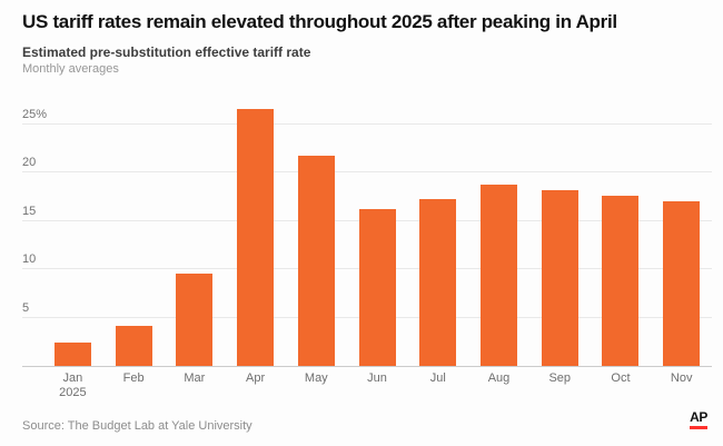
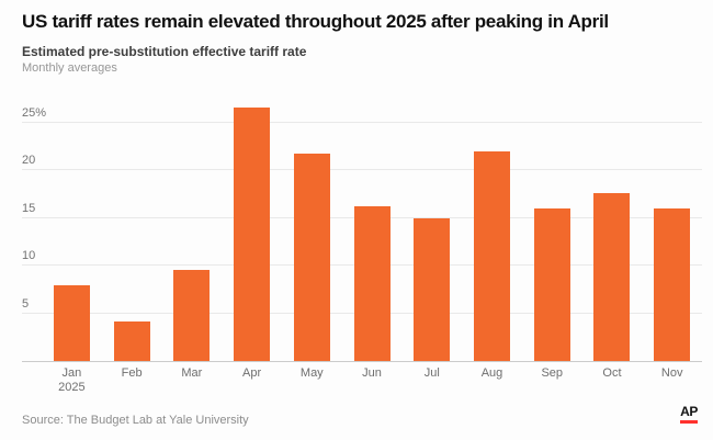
Jan 2025: 2% -> 8%
Jul: 17% -> 15%
Aug: 19% -> 22%
Sep: 18% -> 16%
Nov: 17% -> 16%
